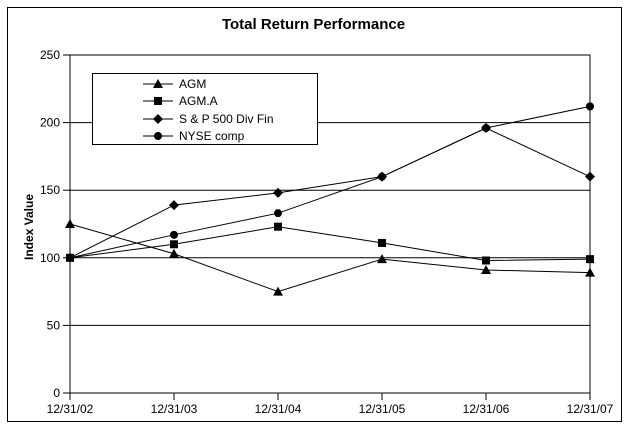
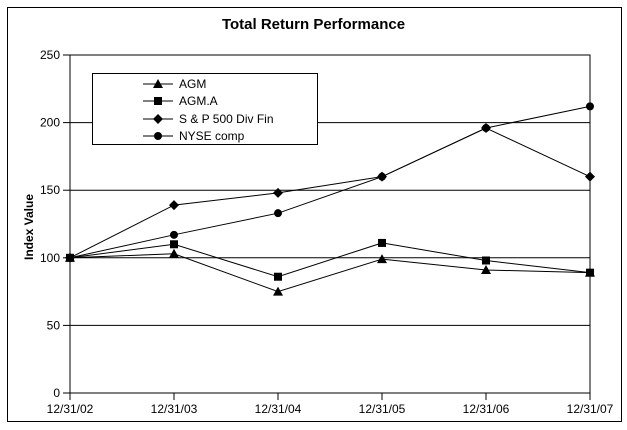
AGM/12/31/02: 125 -> 100
AGM.A/12/31/04: 123 -> 86
AGM.A/12/31/07: 99 -> 89
